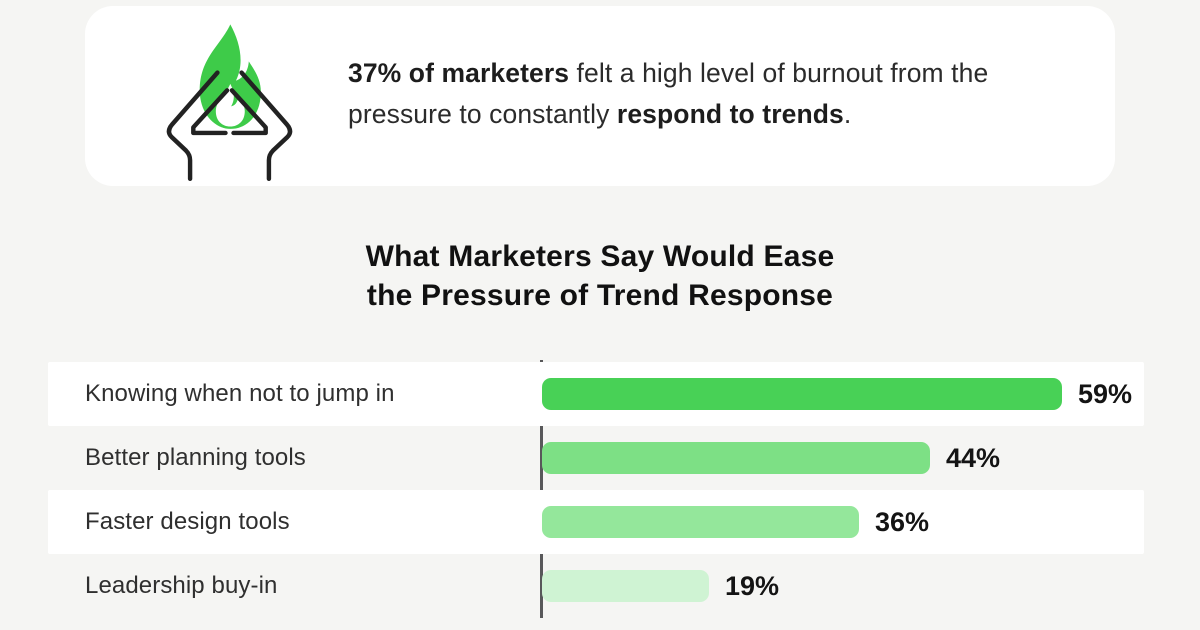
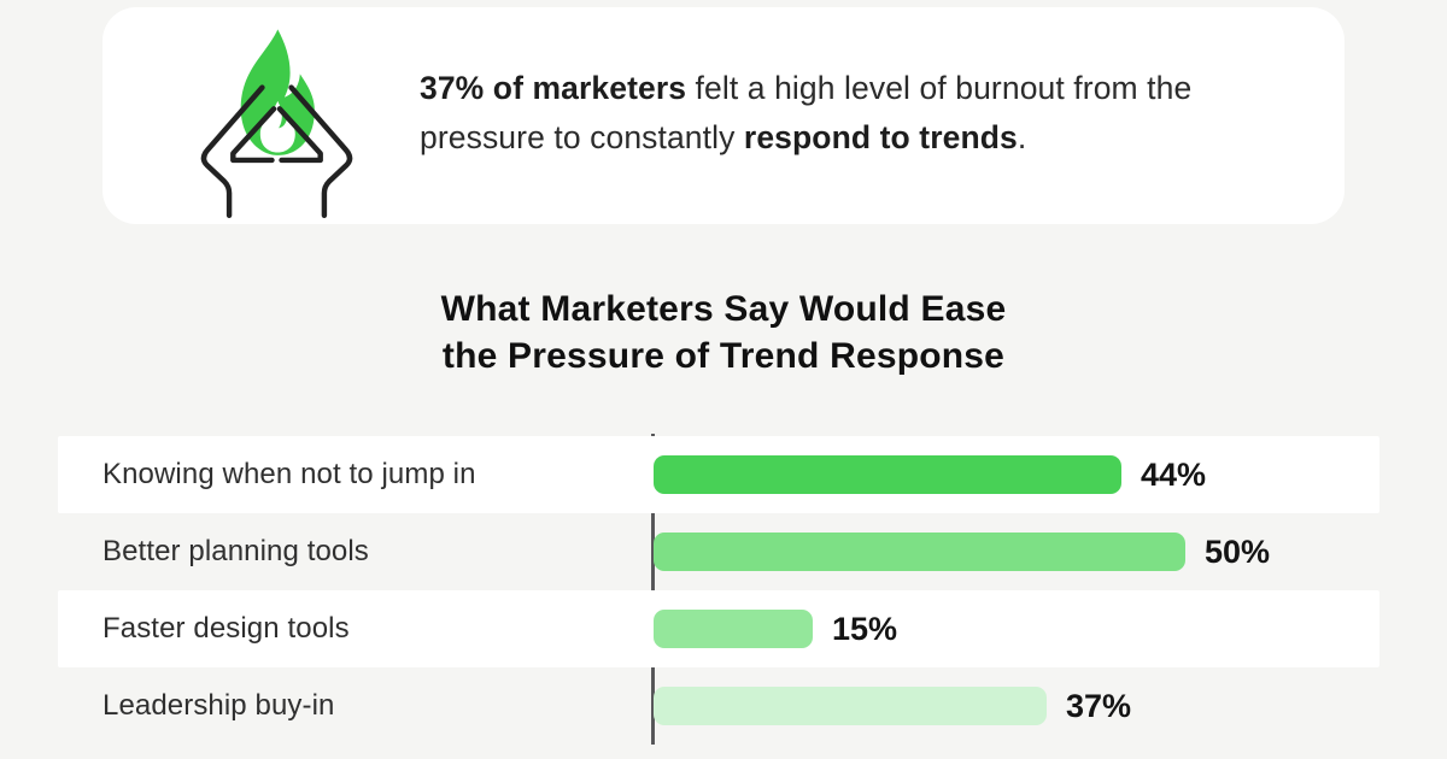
Knowing when not to jump in: 59% -> 44%
Better planning tools: 44% -> 50%
Faster design tools: 36% -> 15%
Leadership buy-in: 19% -> 37%
